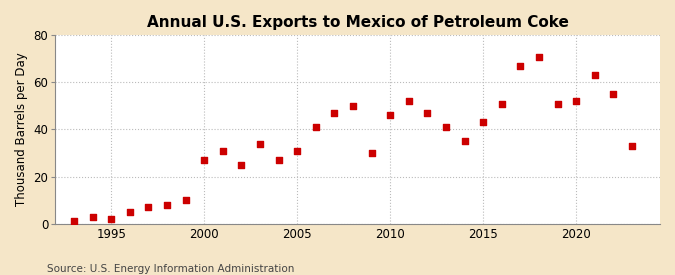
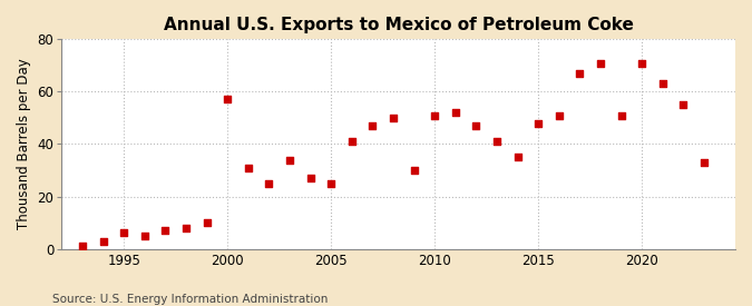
1995: 2 -> 6
2000: 27 -> 57
2005: 31 -> 25
2010: 46 -> 51
2015: 43 -> 48
2020: 52 -> 71
